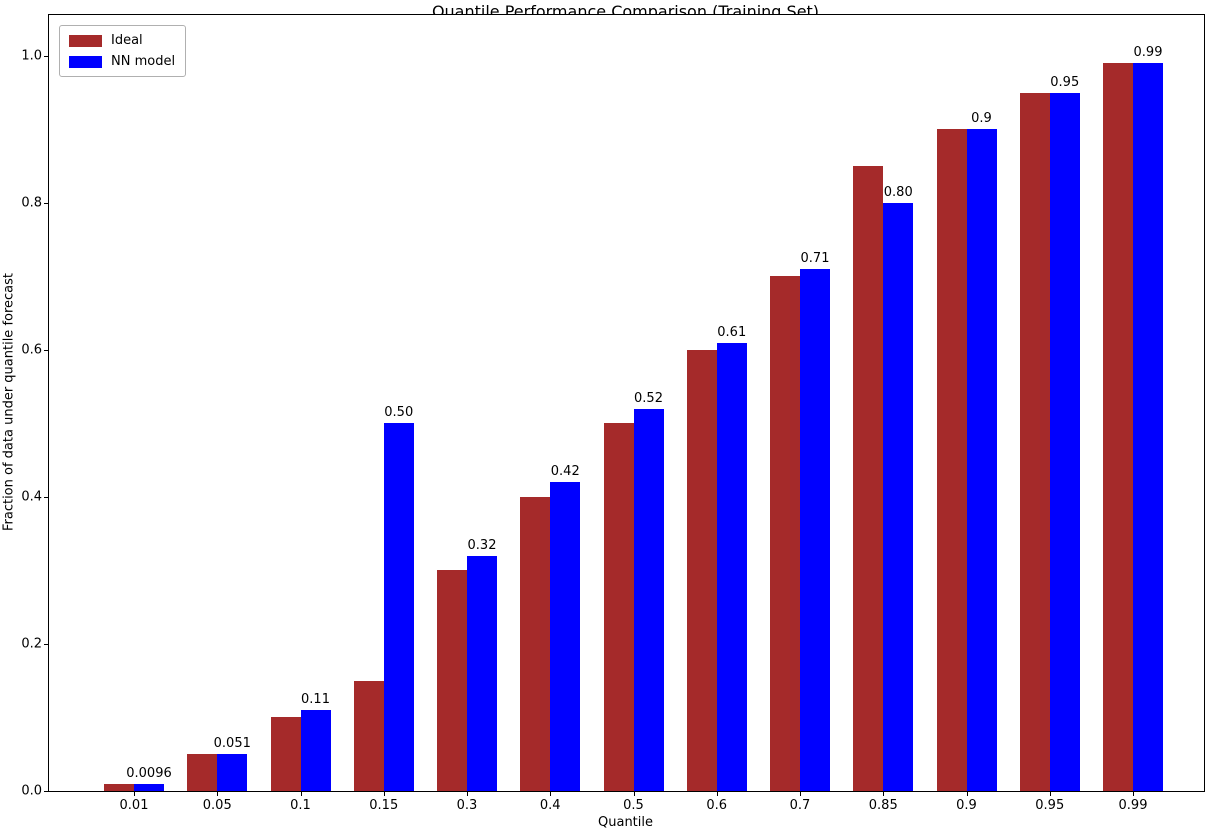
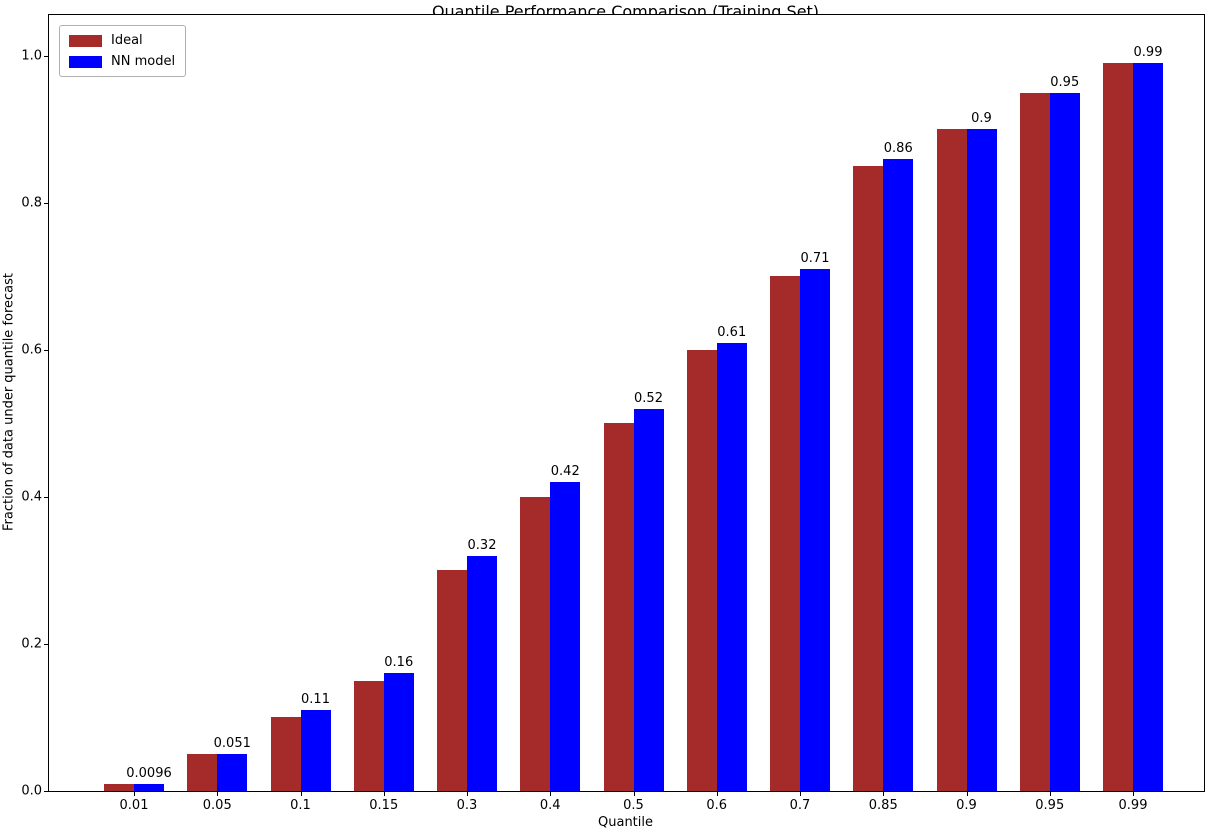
NN model/0.15: 0.50 -> 0.16
NN model/0.85: 0.80 -> 0.86
